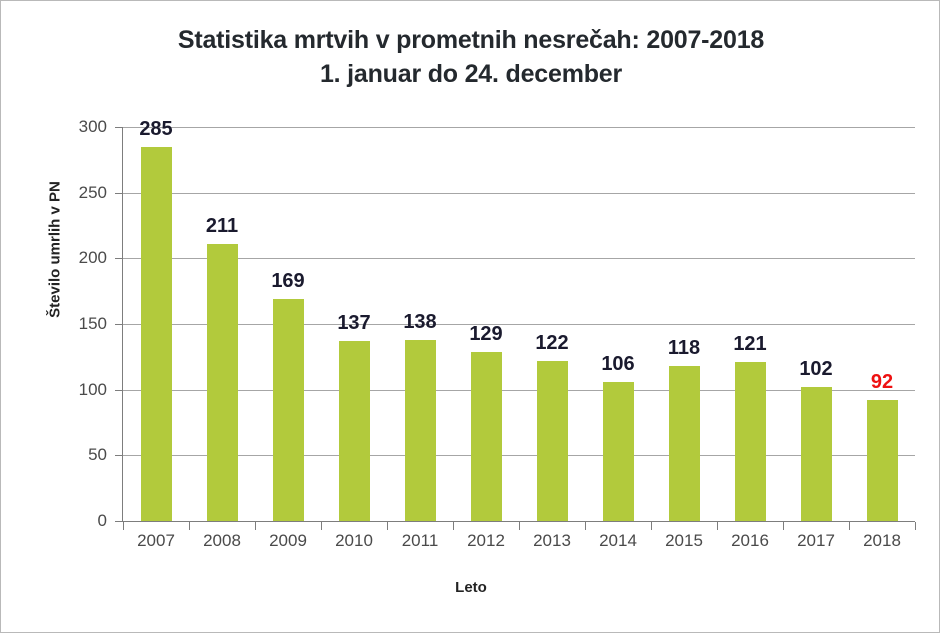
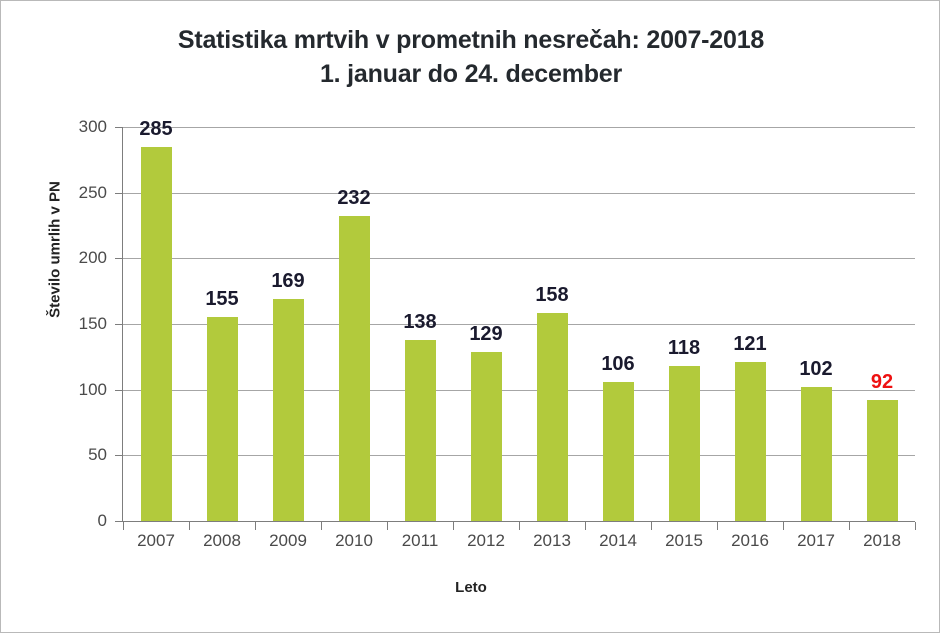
2008: 211 -> 155
2010: 137 -> 232
2013: 122 -> 158
